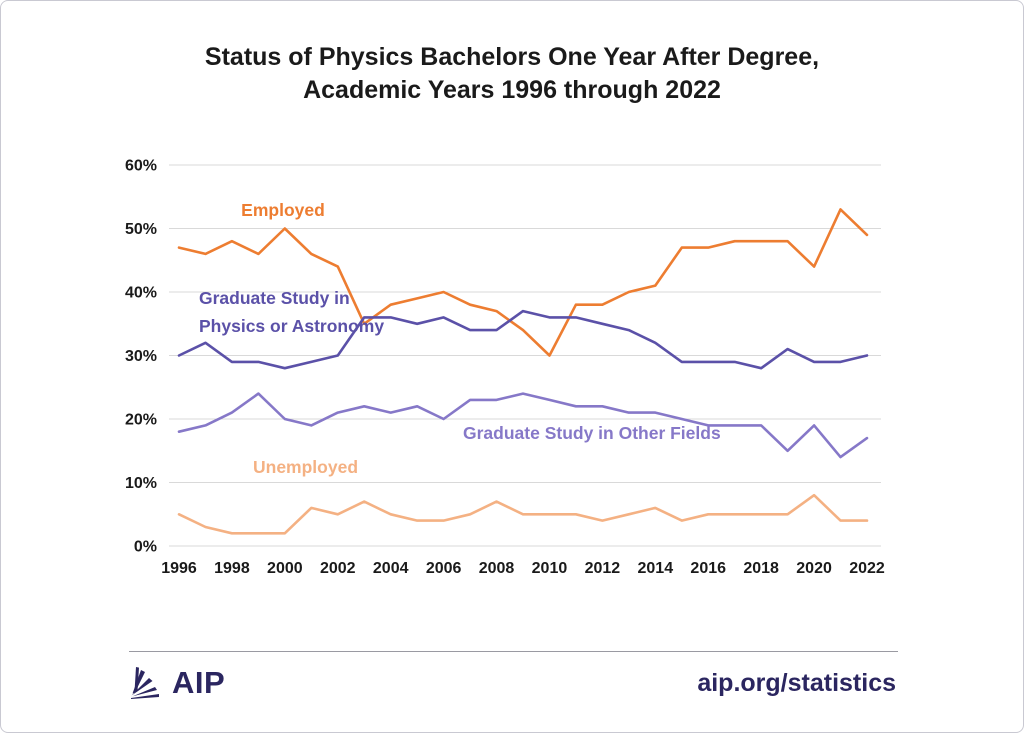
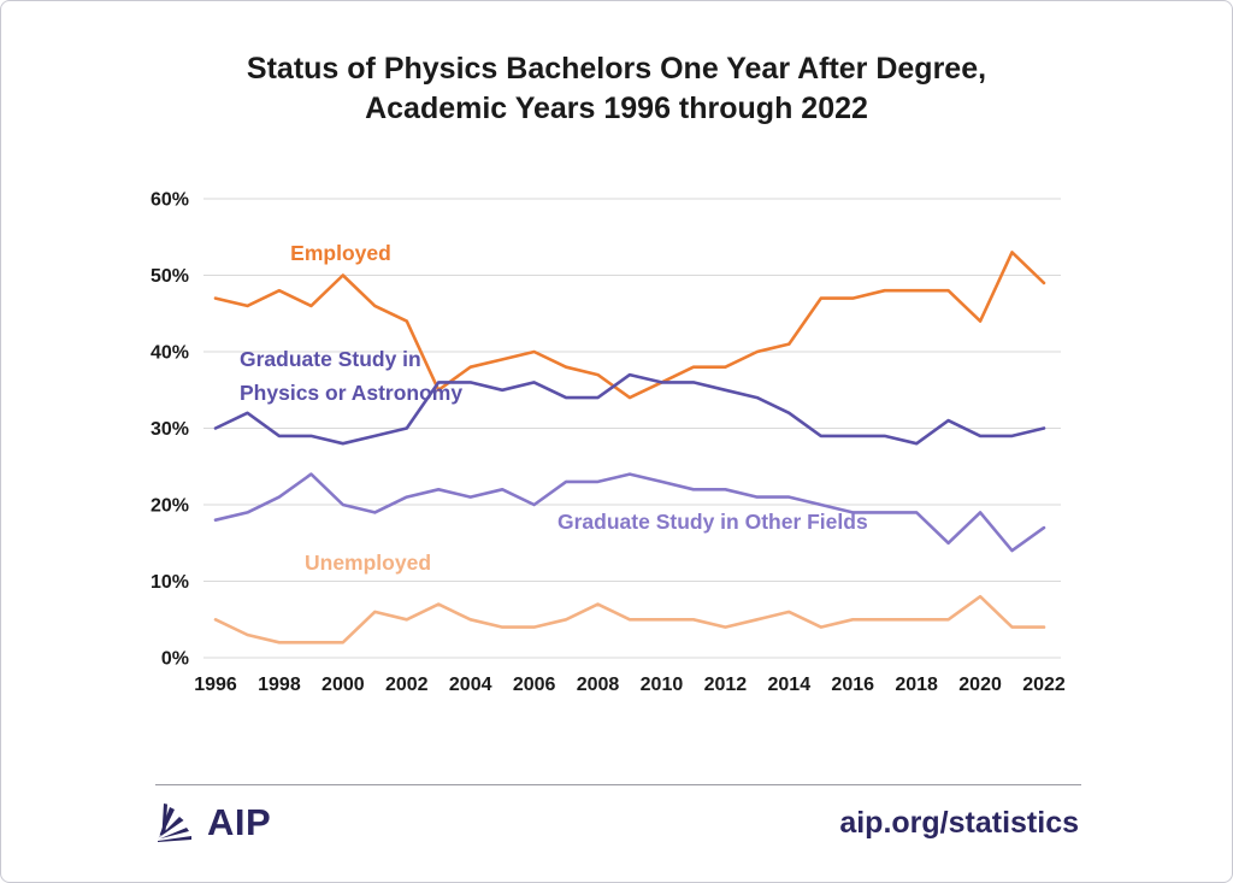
Employed/2010: 30% -> 36%
